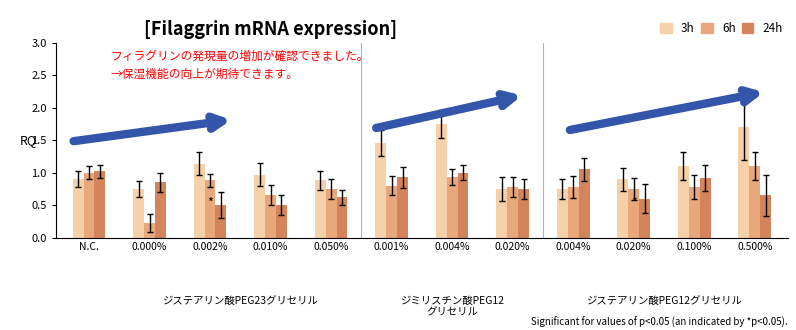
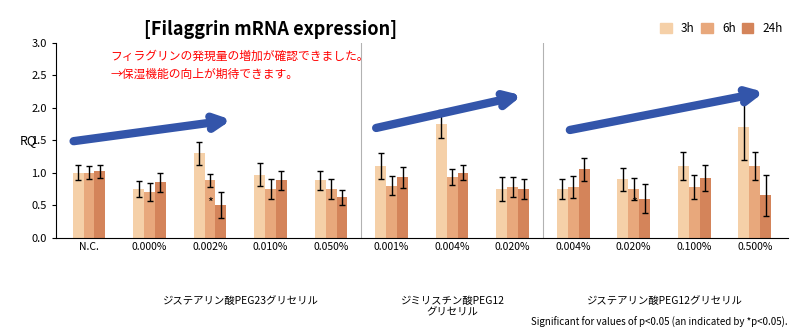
3h/N.C.: 0.90 -> 1.00
6h/0.000%: 0.22 -> 0.70
3h/0.002%: 1.14 -> 1.30
6h/0.010%: 0.66 -> 0.75
24h/0.010%: 0.50 -> 0.88
3h/0.001%: 1.46 -> 1.10
